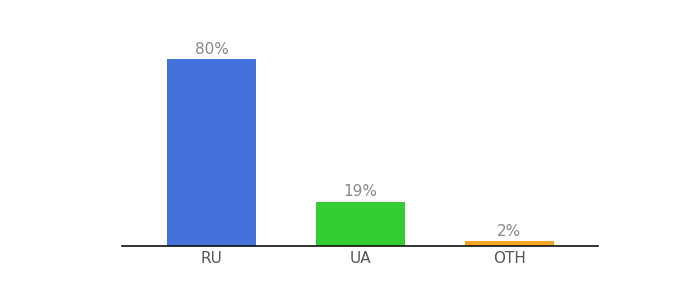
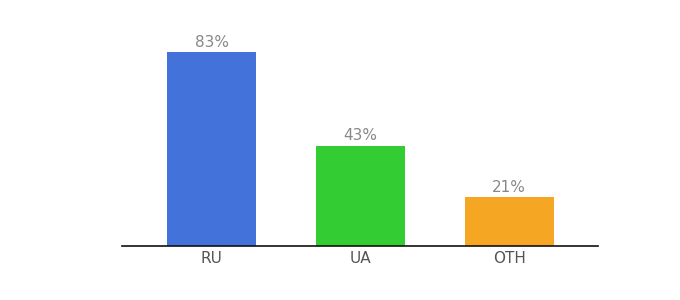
RU: 80% -> 83%
UA: 19% -> 43%
OTH: 2% -> 21%
